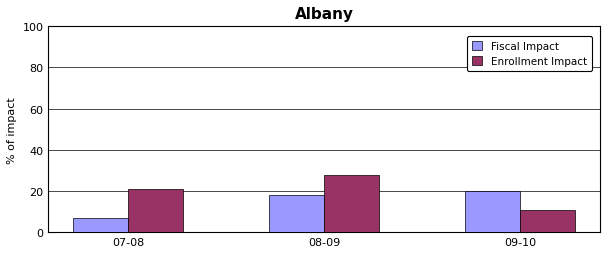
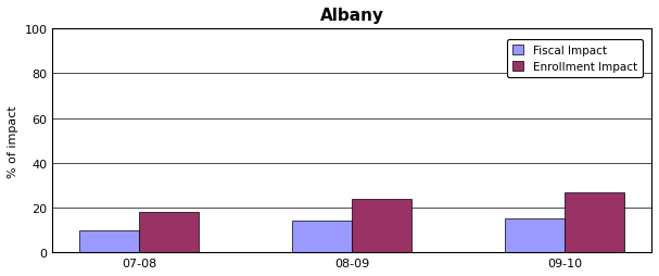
Fiscal Impact/07-08: 7 -> 10
Enrollment Impact/07-08: 21 -> 18
Fiscal Impact/08-09: 18 -> 14
Enrollment Impact/08-09: 28 -> 24
Fiscal Impact/09-10: 20 -> 15
Enrollment Impact/09-10: 11 -> 27
